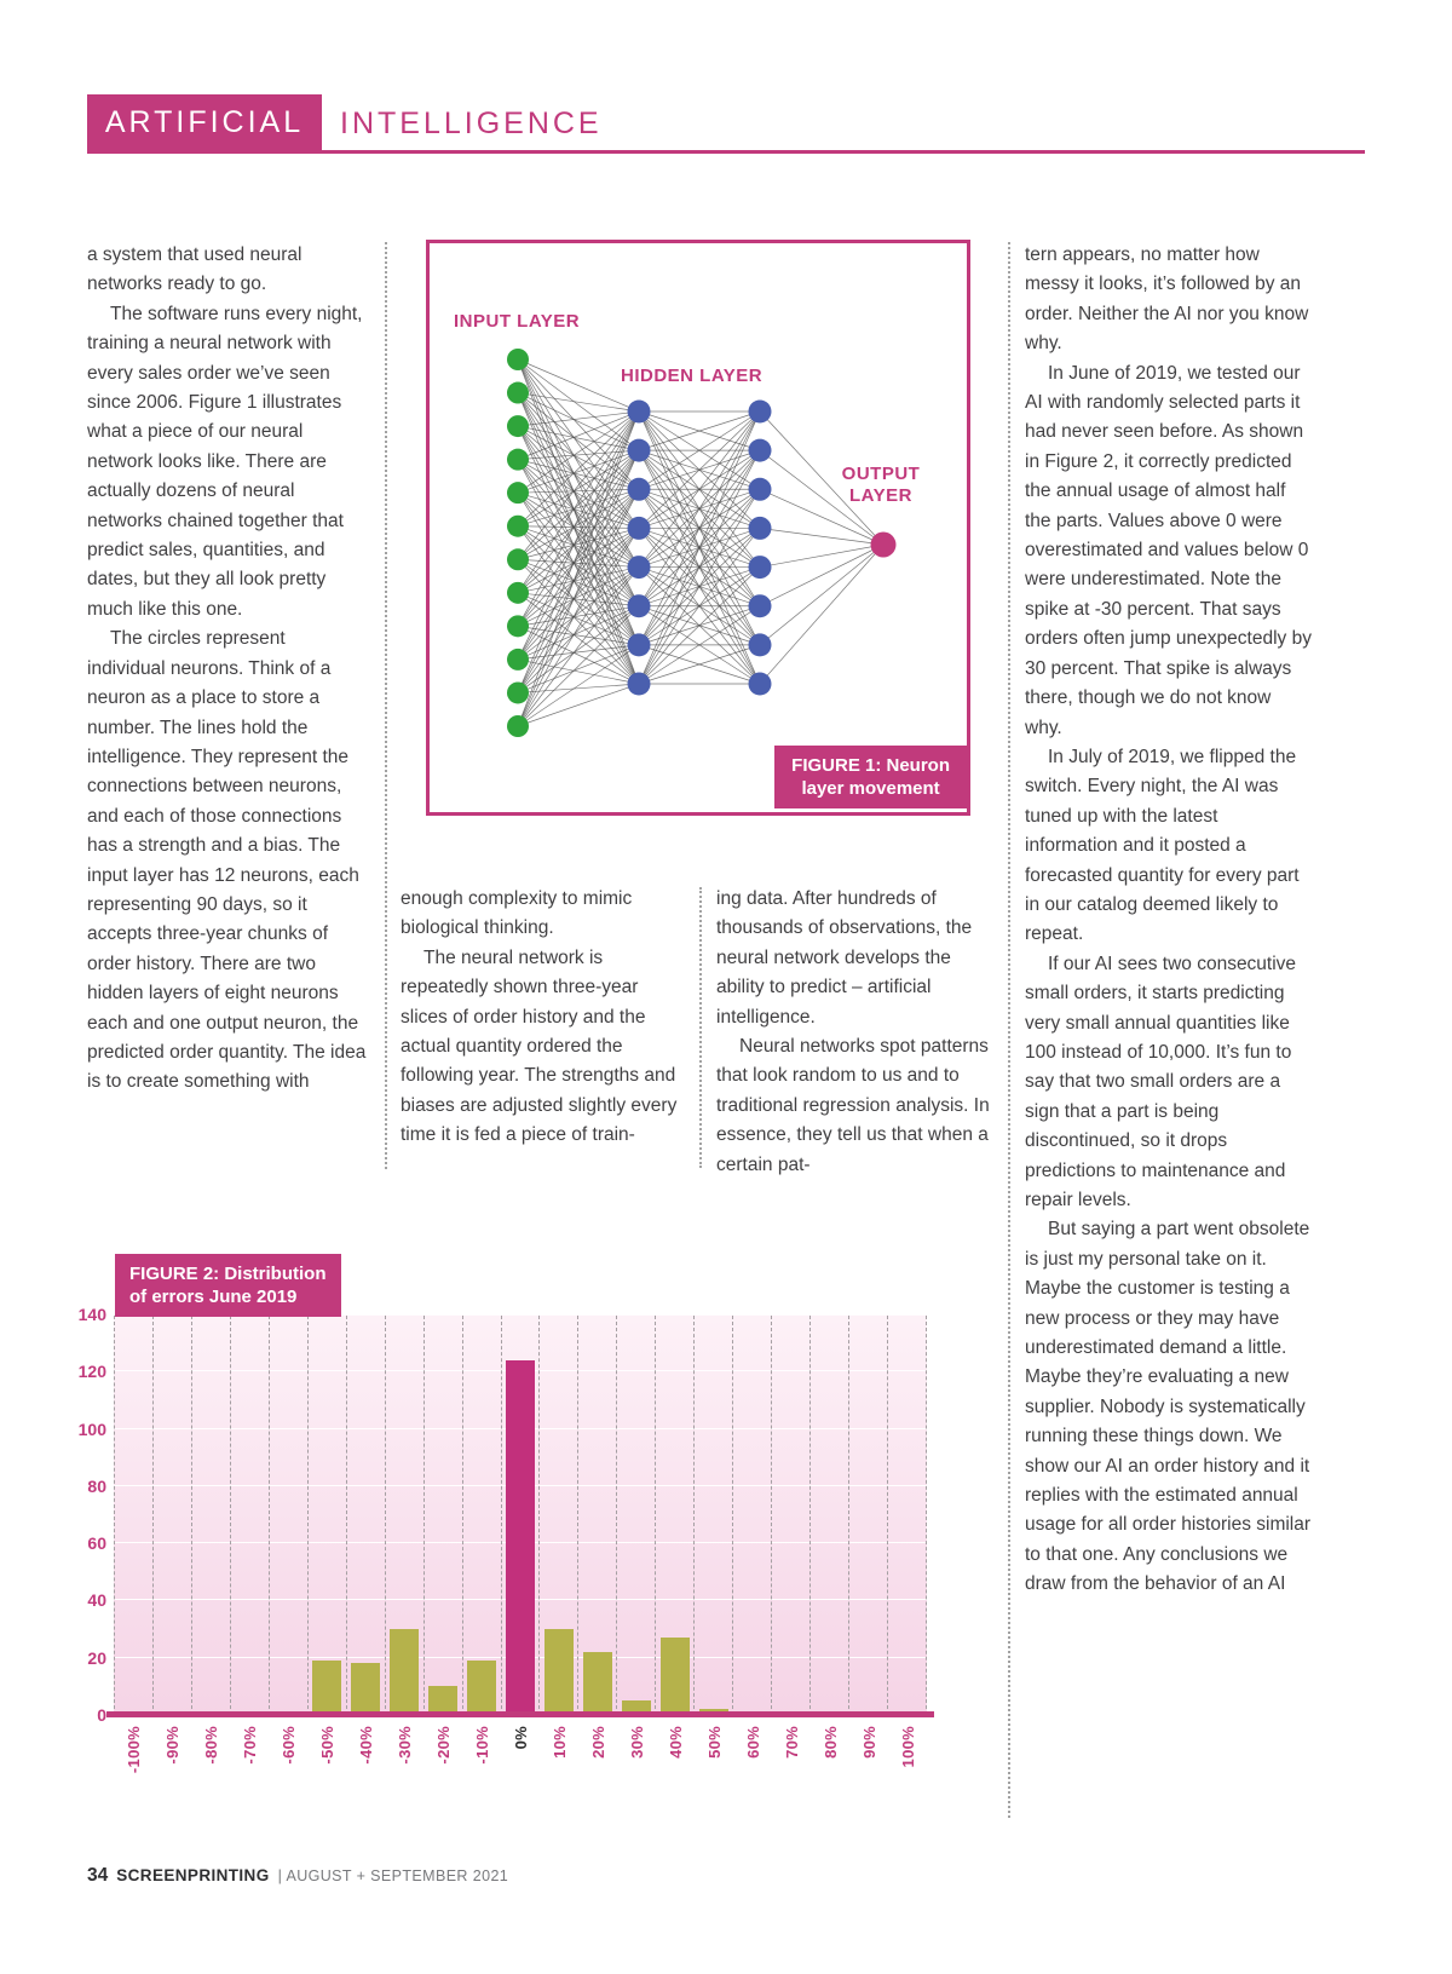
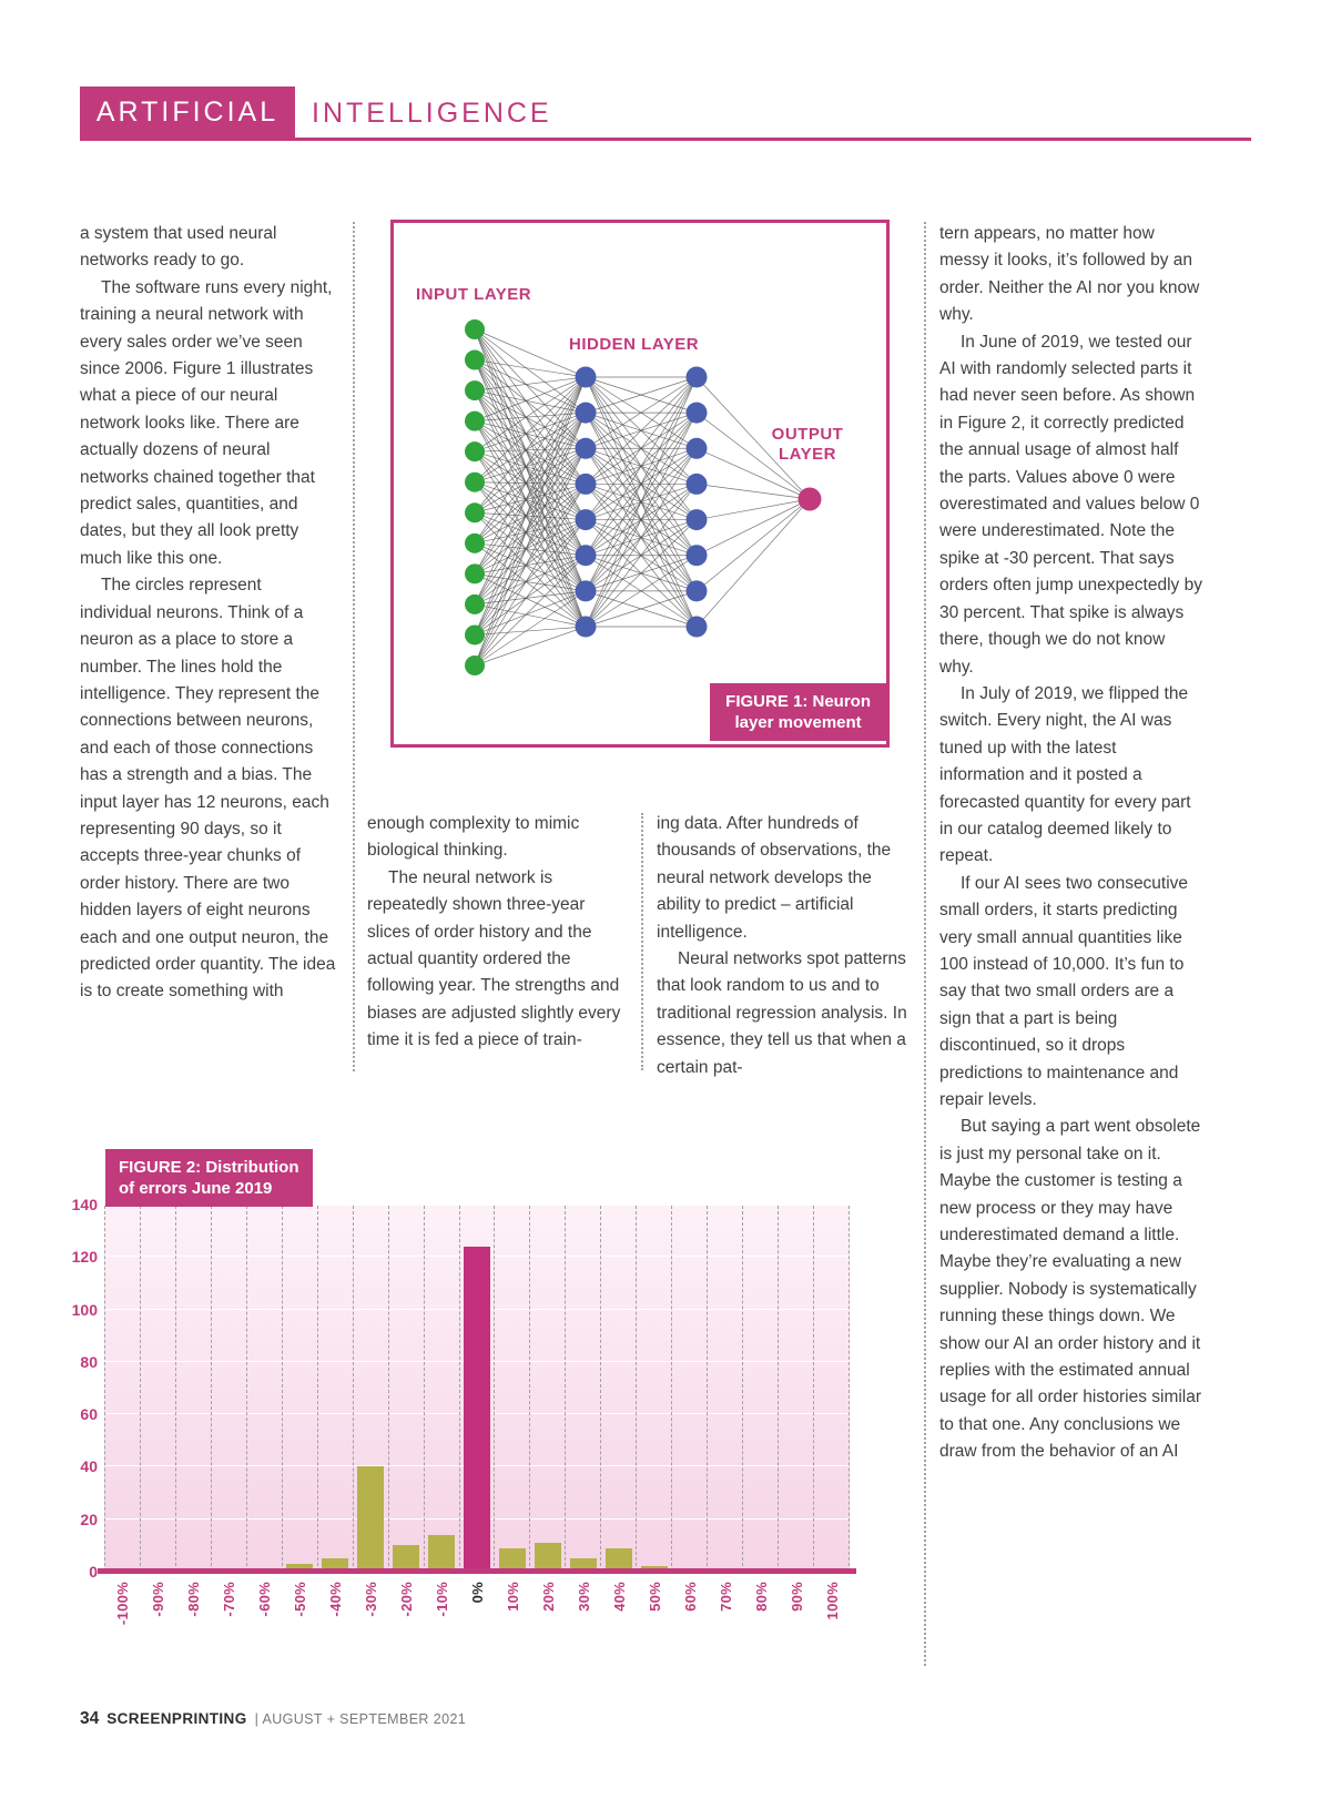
-50%: 19 -> 3
-40%: 18 -> 5
-30%: 30 -> 40
-10%: 19 -> 14
10%: 30 -> 9
20%: 22 -> 11
40%: 27 -> 9
